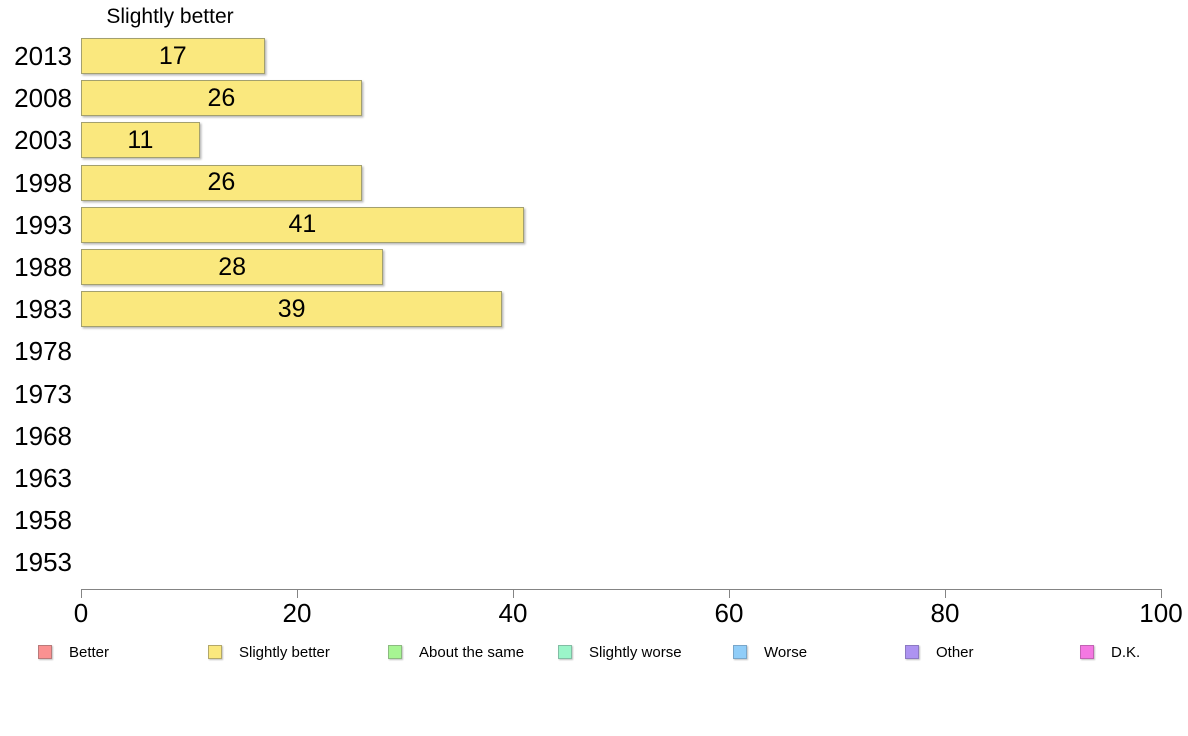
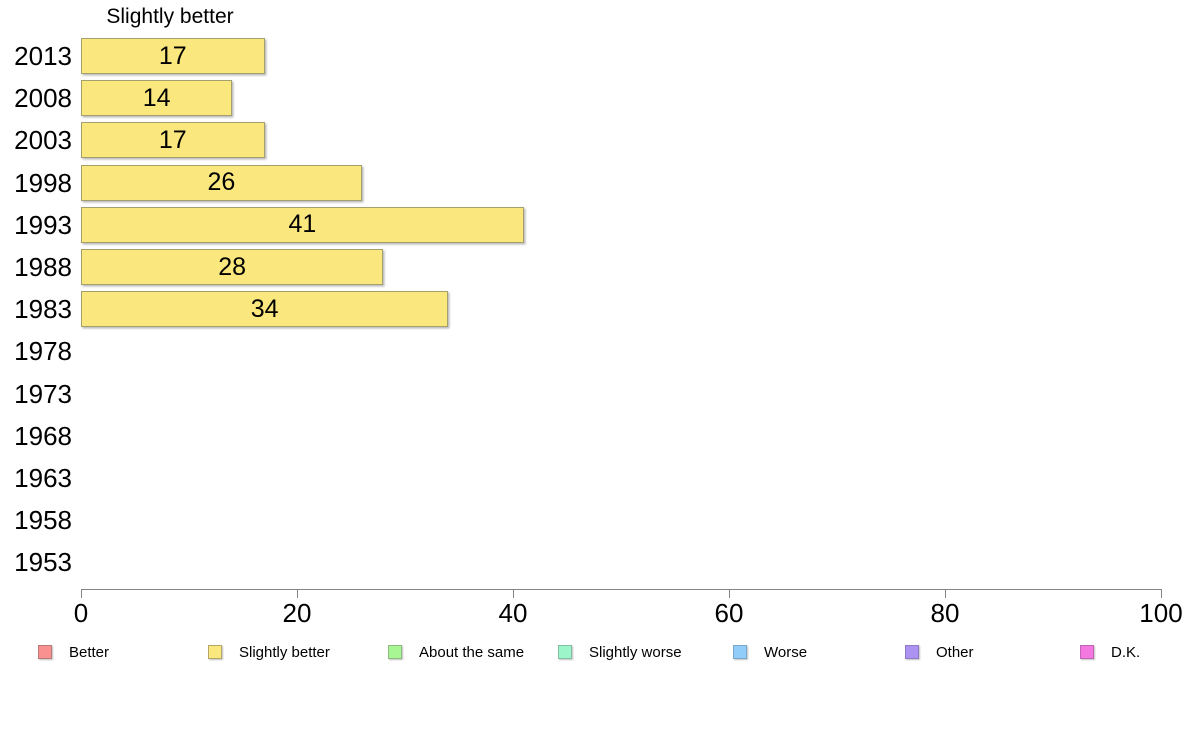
2008: 26 -> 14
2003: 11 -> 17
1983: 39 -> 34
